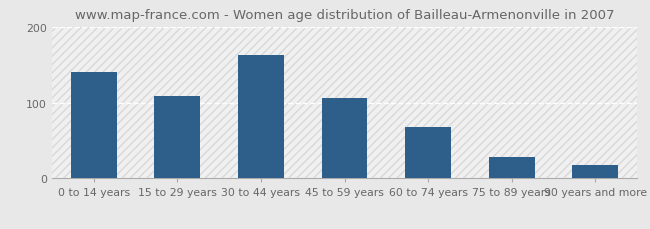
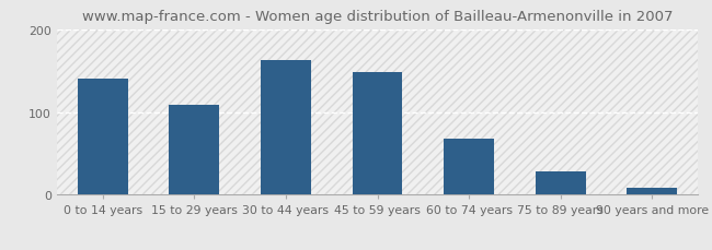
45 to 59 years: 106 -> 148
90 years and more: 18 -> 8
